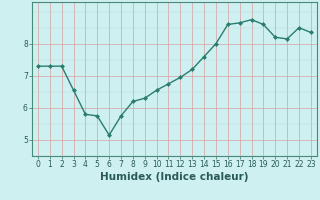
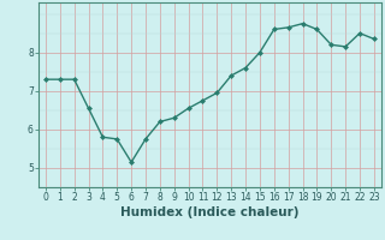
13: 7.20 -> 7.40
